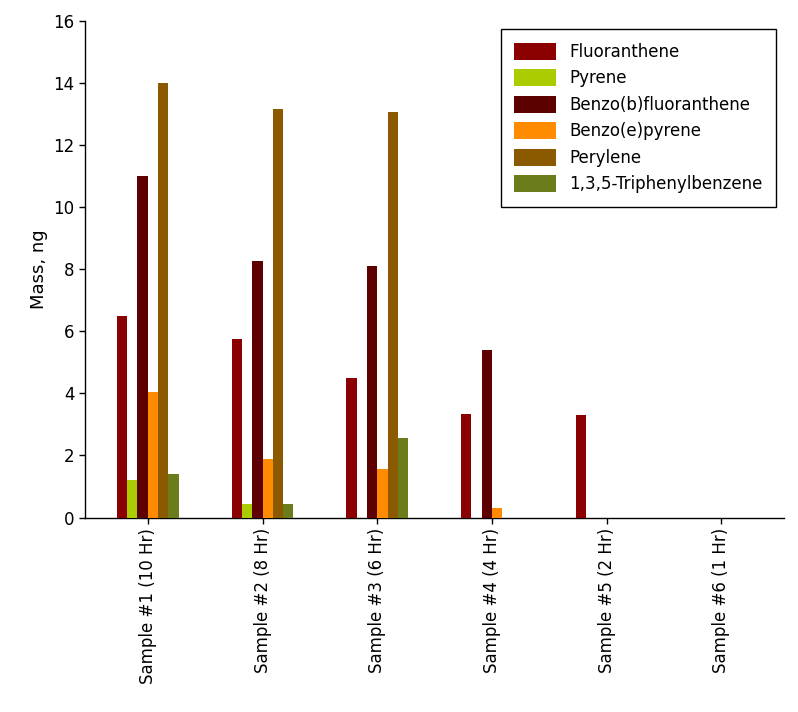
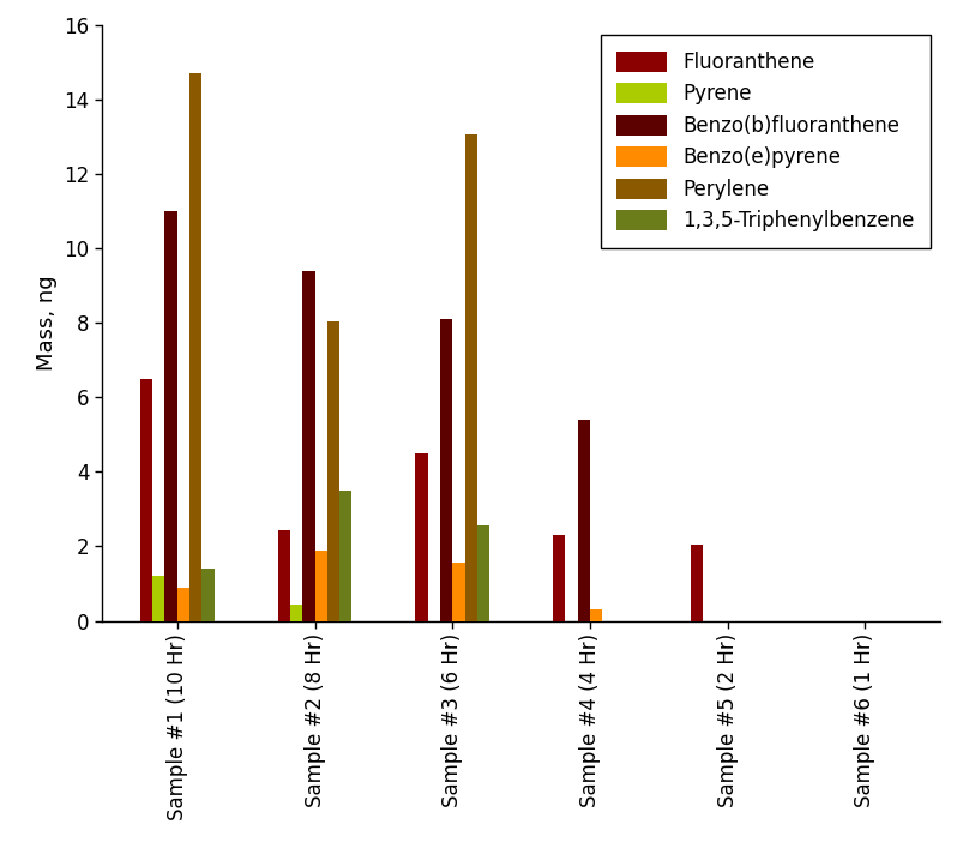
Benzo(e)pyrene/Sample #1 (10 Hr): 4.05 -> 0.90
Perylene/Sample #1 (10 Hr): 14.00 -> 14.70
Fluoranthene/Sample #2 (8 Hr): 5.75 -> 2.45
Benzo(b)fluoranthene/Sample #2 (8 Hr): 8.25 -> 9.40
Perylene/Sample #2 (8 Hr): 13.15 -> 8.05
1,3,5-Triphenylbenzene/Sample #2 (8 Hr): 0.45 -> 3.50
Fluoranthene/Sample #4 (4 Hr): 3.35 -> 2.30
Fluoranthene/Sample #5 (2 Hr): 3.30 -> 2.05
